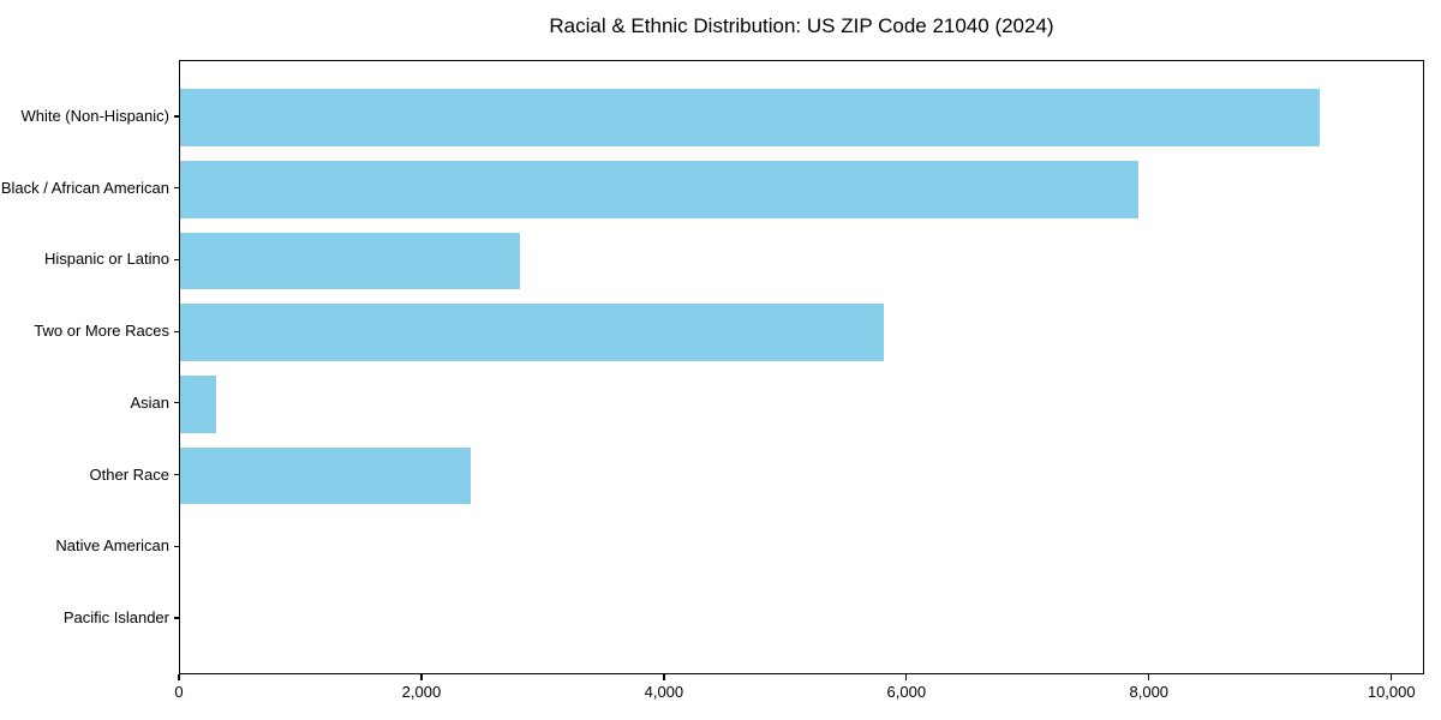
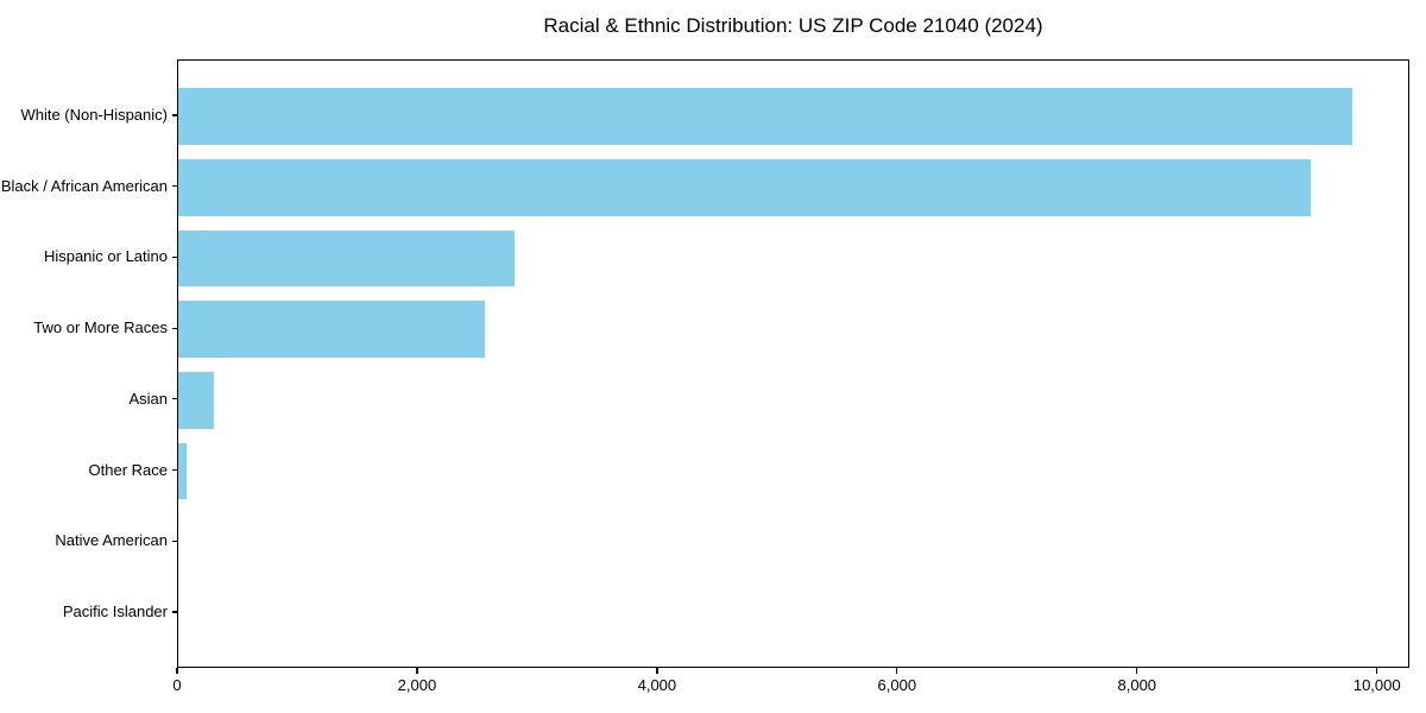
White (Non-Hispanic): 9400 -> 9800
Black / African American: 7900 -> 9400
Two or More Races: 5800 -> 2600
Other Race: 2400 -> 100
